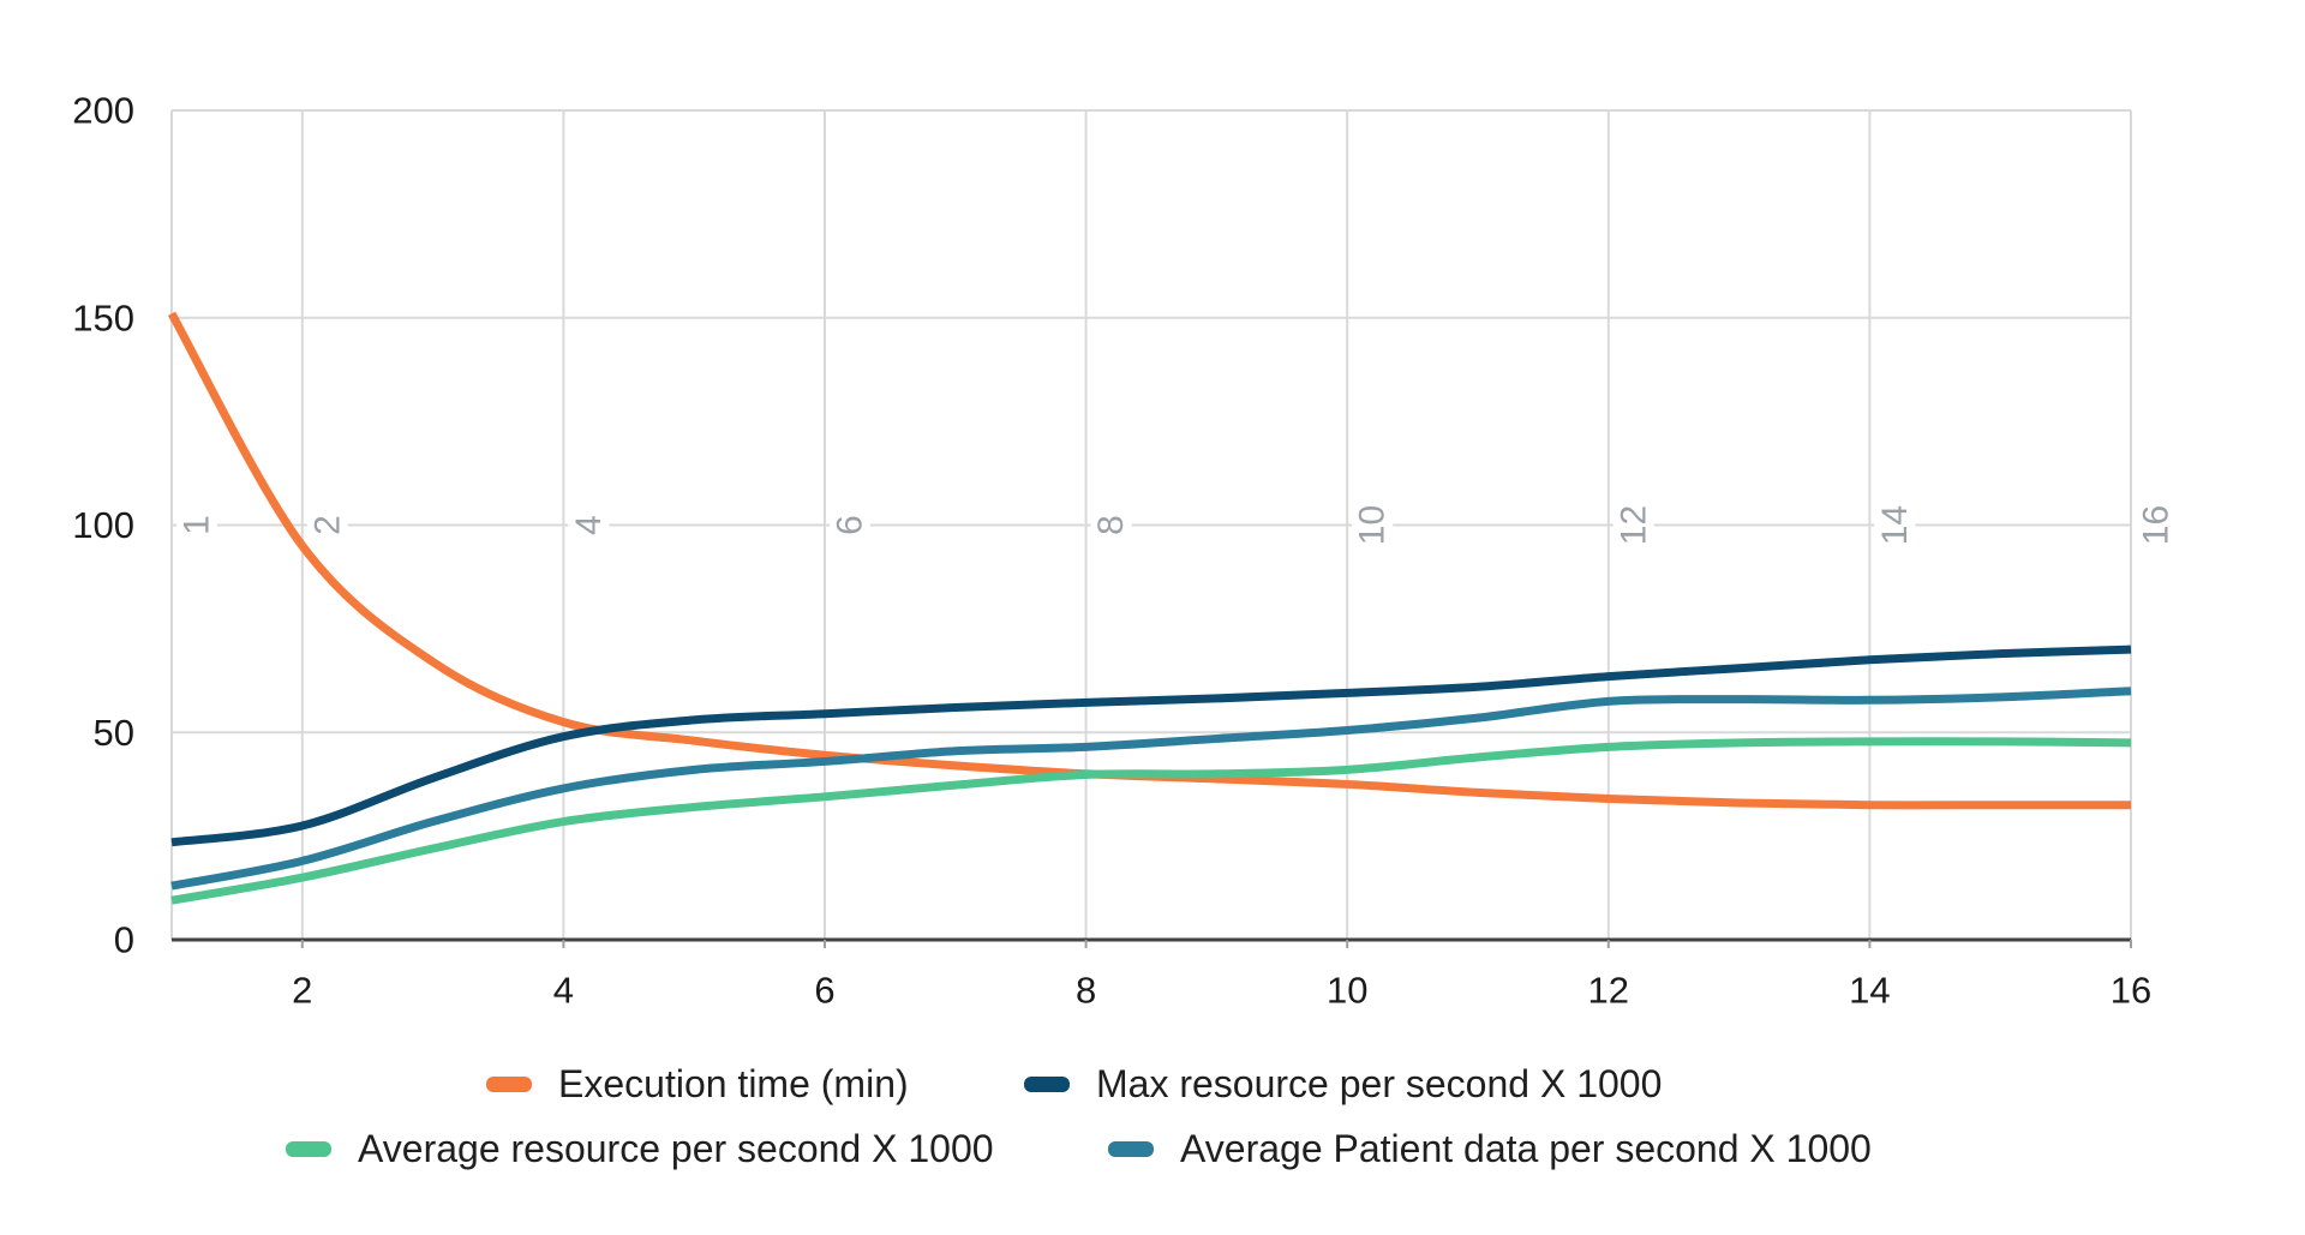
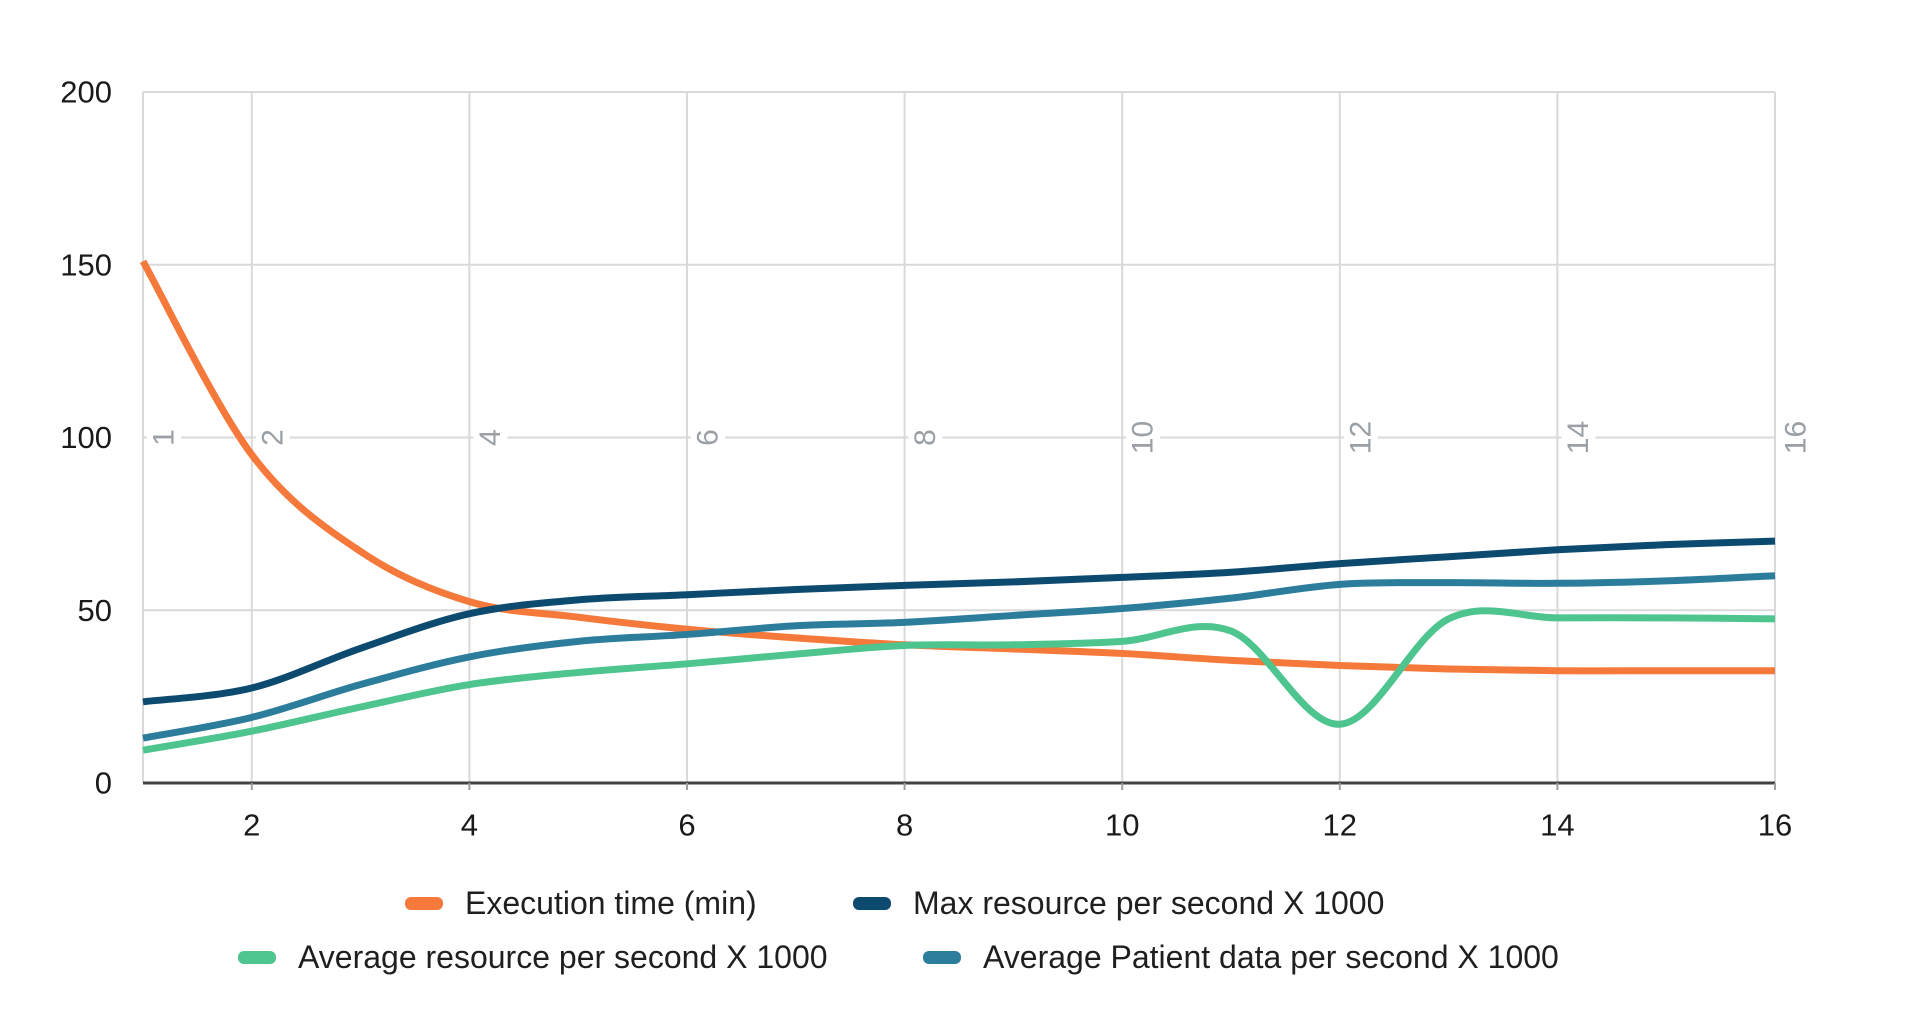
Average resource per second X 1000/12: 46 -> 17
